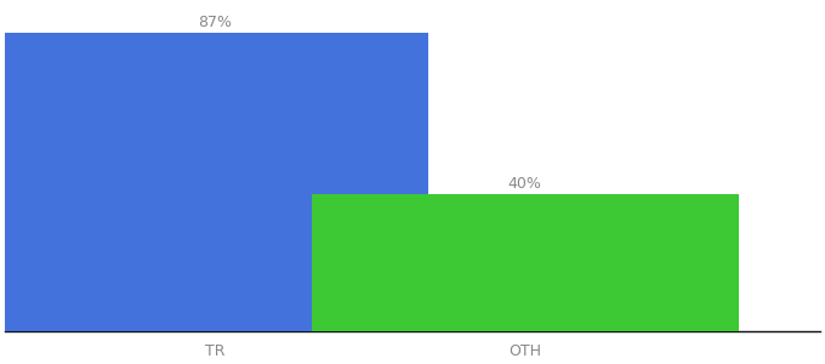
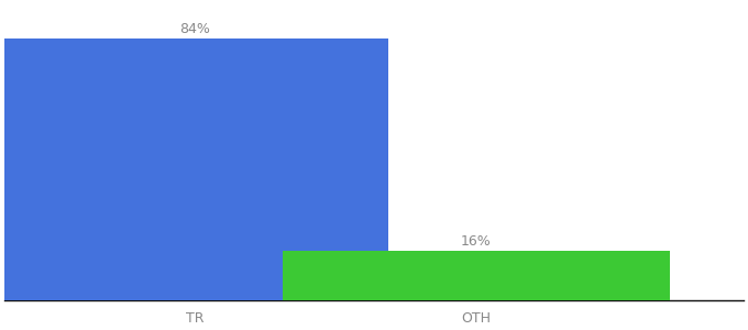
TR: 87% -> 84%
OTH: 40% -> 16%
